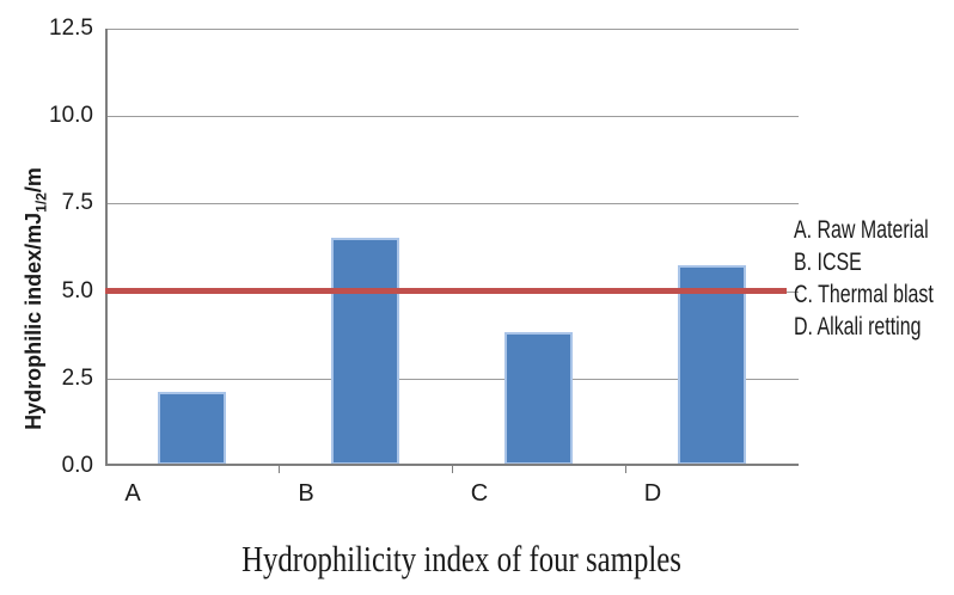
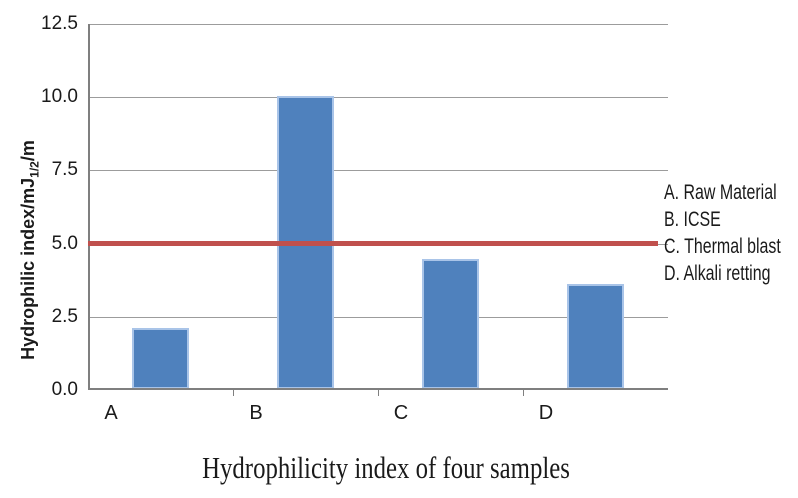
B: 6.5 -> 10.0
C: 3.8 -> 4.5
D: 5.7 -> 3.6
